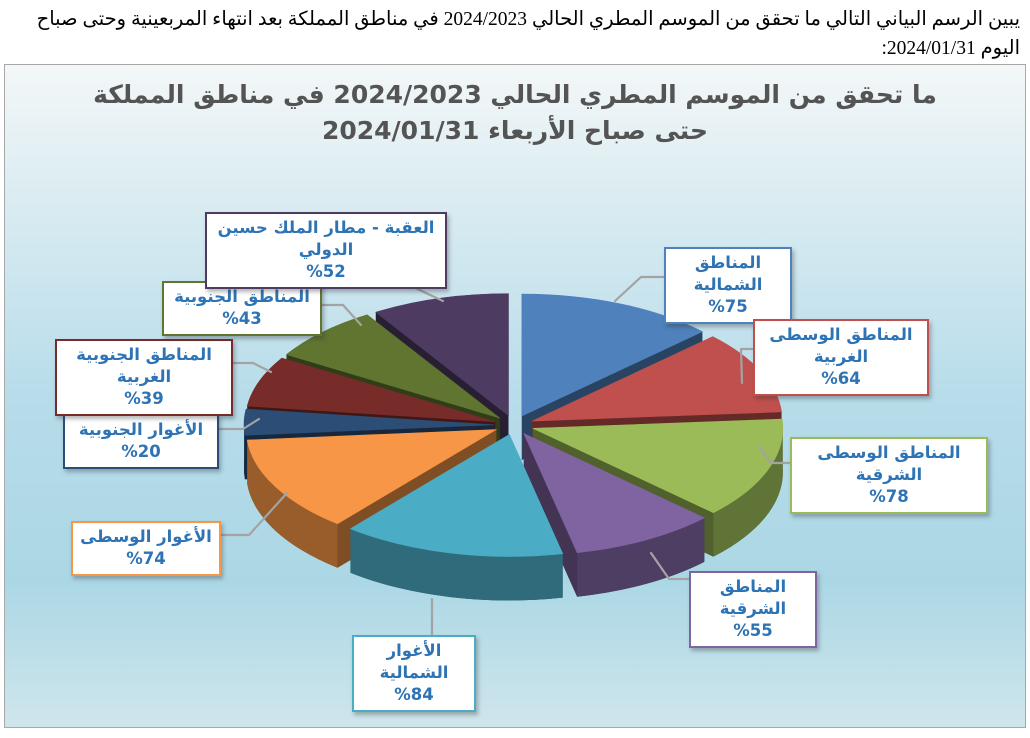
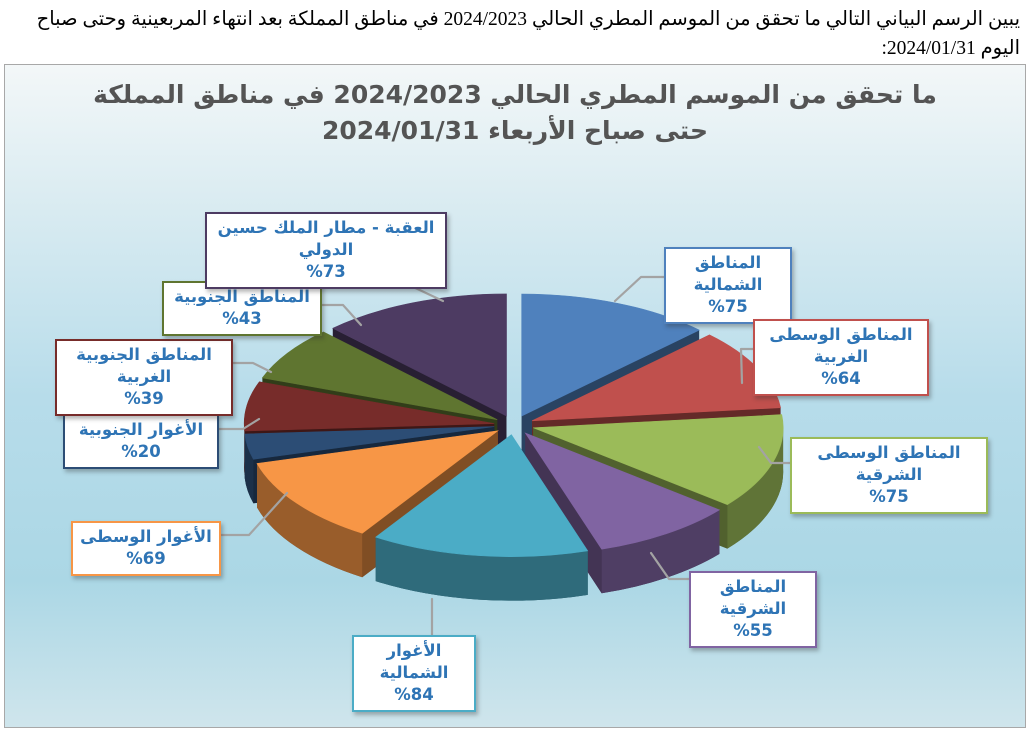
المناطق الوسطى الشرقية: 78 -> 75
الأغوار الوسطى: 74 -> 69
العقبة - مطار الملك حسين الدولي: 52 -> 73
